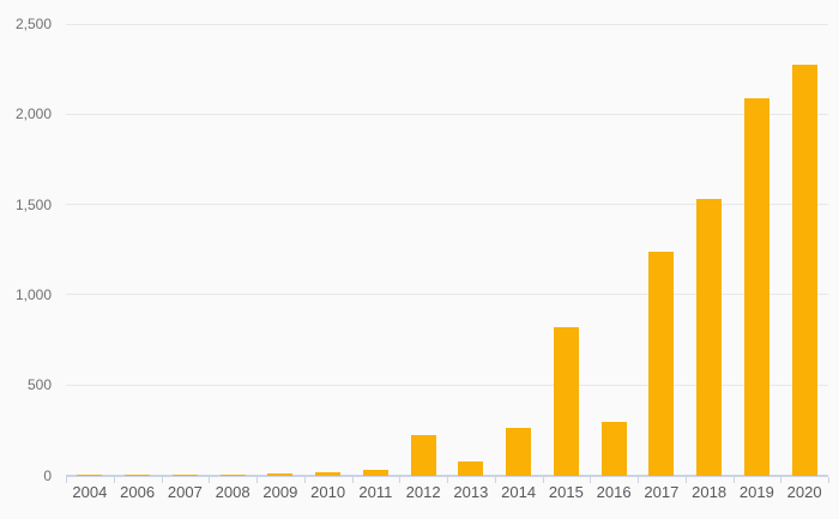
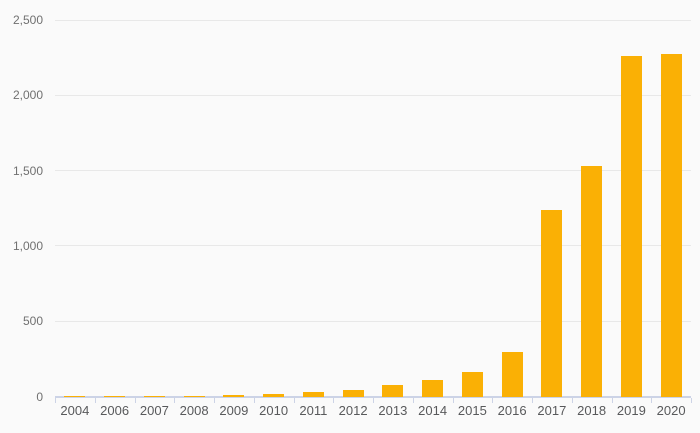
2012: 220 -> 40
2014: 260 -> 110
2015: 820 -> 160
2019: 2090 -> 2260
